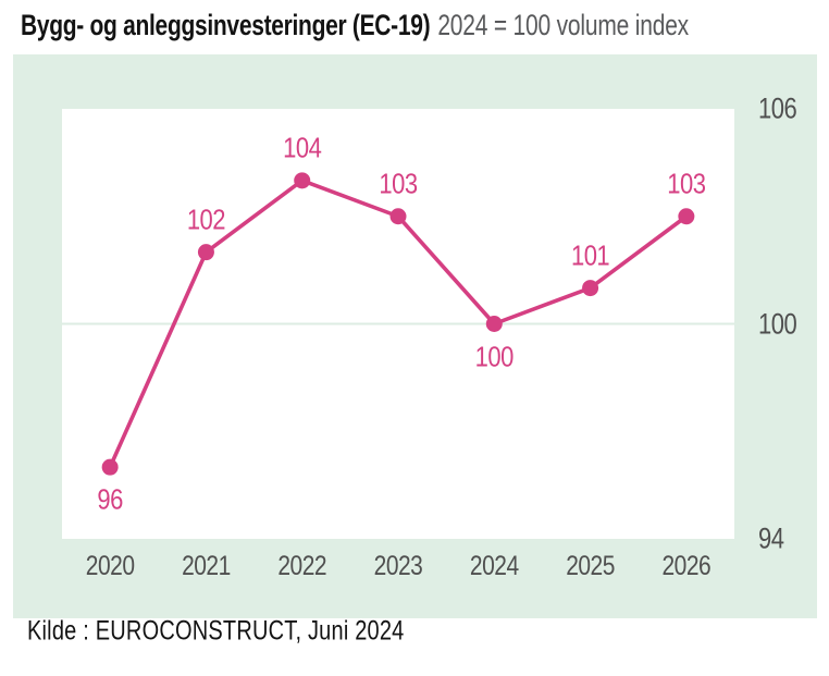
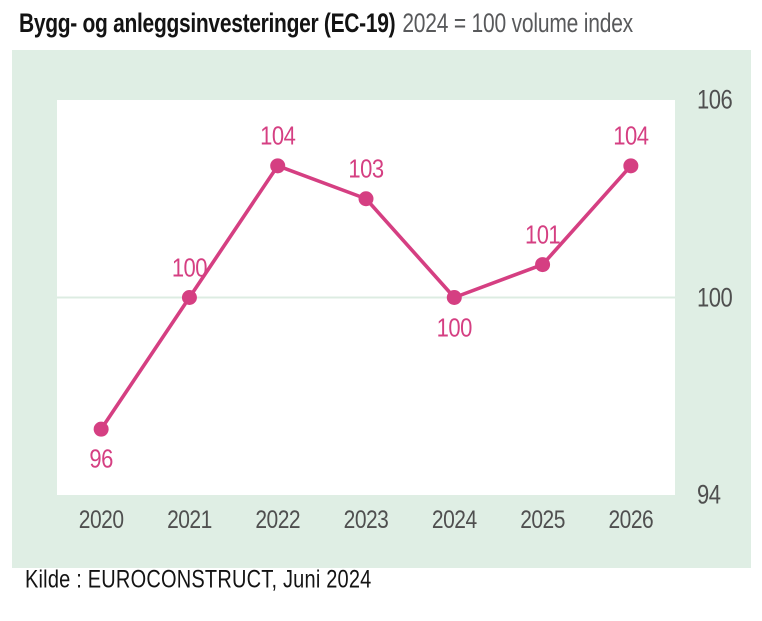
2021: 102 -> 100
2026: 103 -> 104
